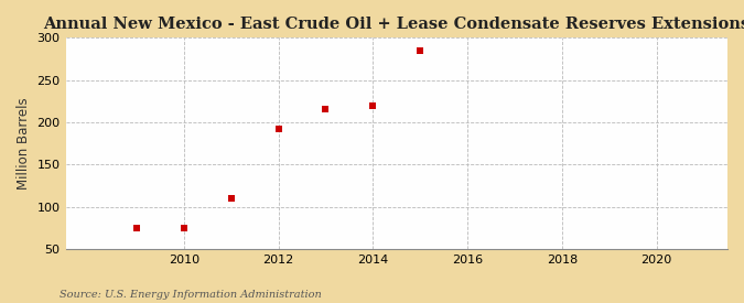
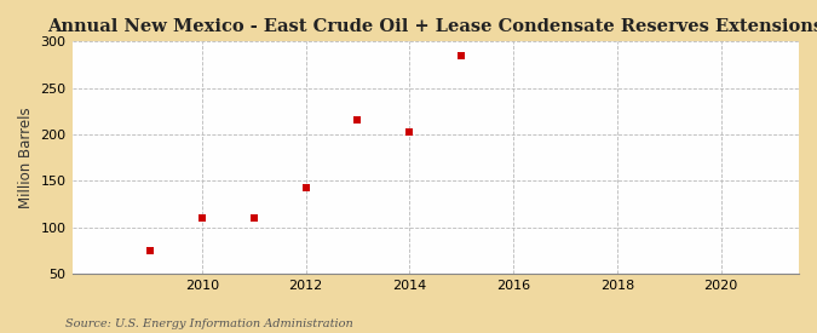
2010: 75 -> 110
2012: 192 -> 142
2014: 220 -> 202
